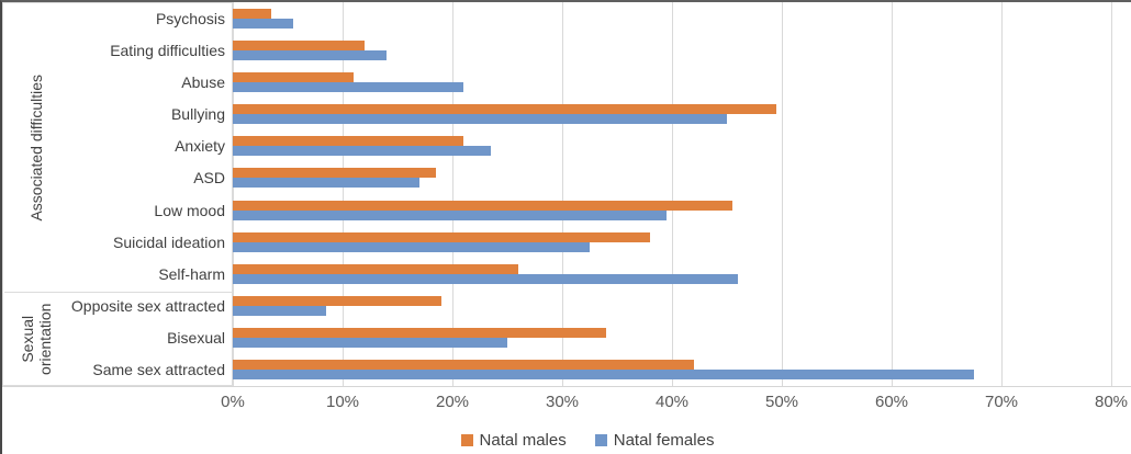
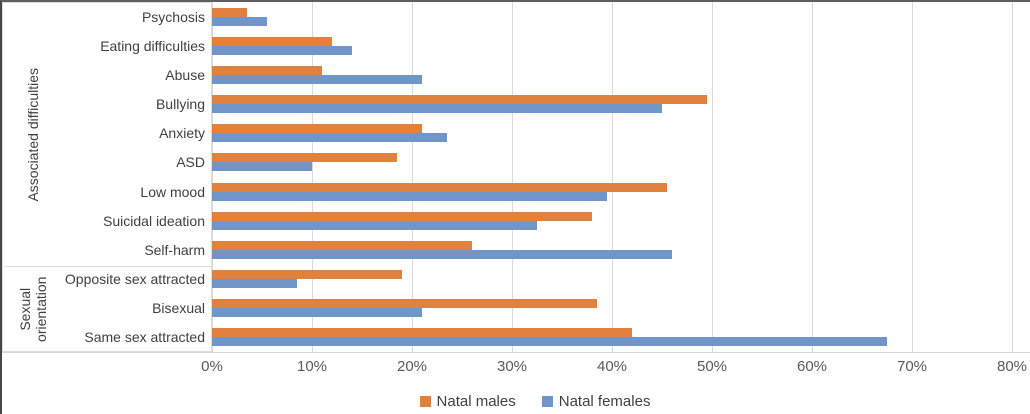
Natal females/ASD: 17% -> 10%
Natal males/Bisexual: 34% -> 38%
Natal females/Bisexual: 25% -> 21%
